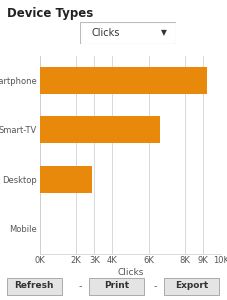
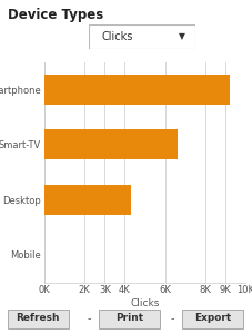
Desktop: 2.9K -> 4.3K
